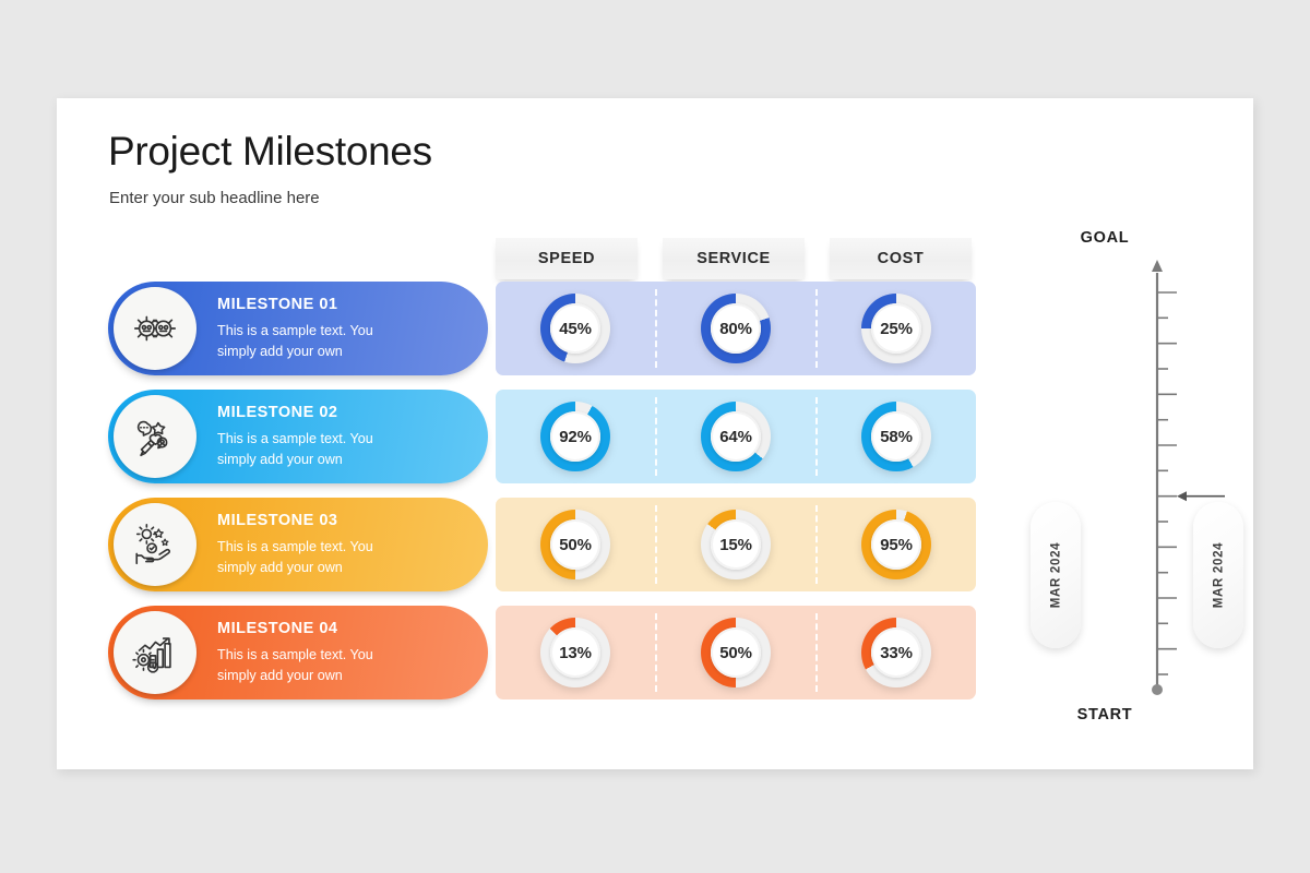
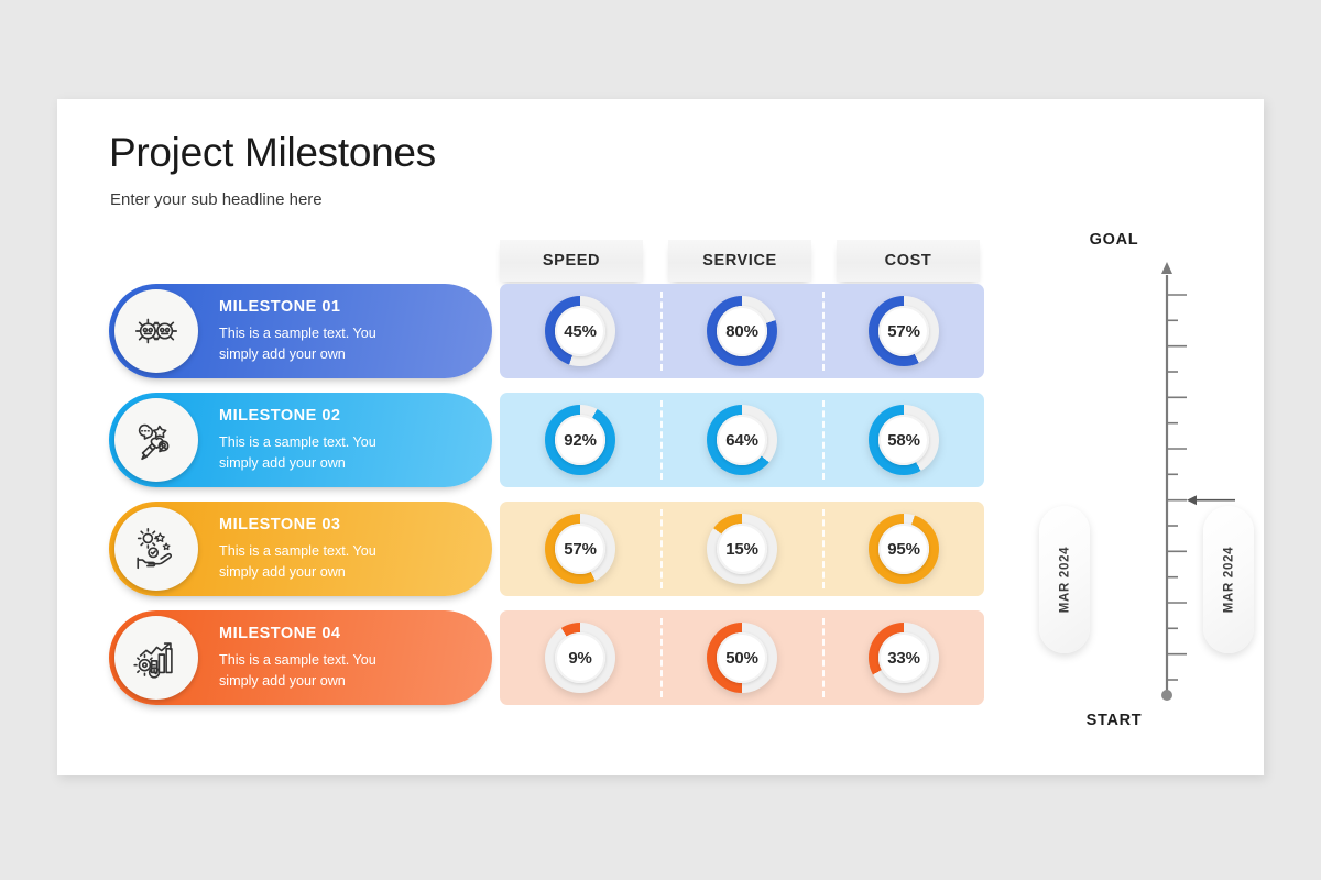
MILESTONE 03/SPEED: 50% -> 57%
MILESTONE 04/SPEED: 13% -> 9%
MILESTONE 01/COST: 25% -> 57%
